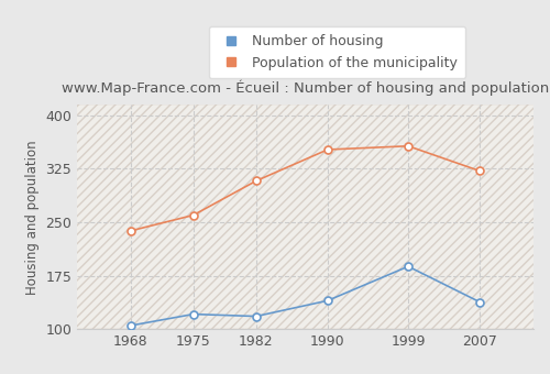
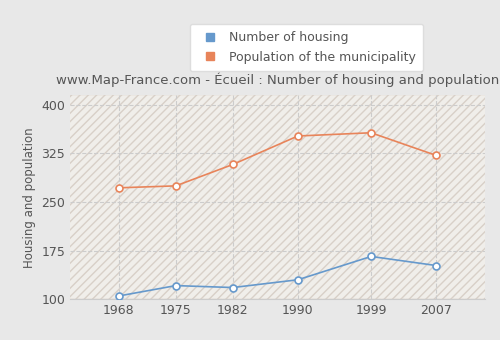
Population of the municipality/1968: 238 -> 272
Population of the municipality/1975: 260 -> 275
Number of housing/1990: 140 -> 130
Number of housing/1999: 188 -> 166
Number of housing/2007: 138 -> 152
